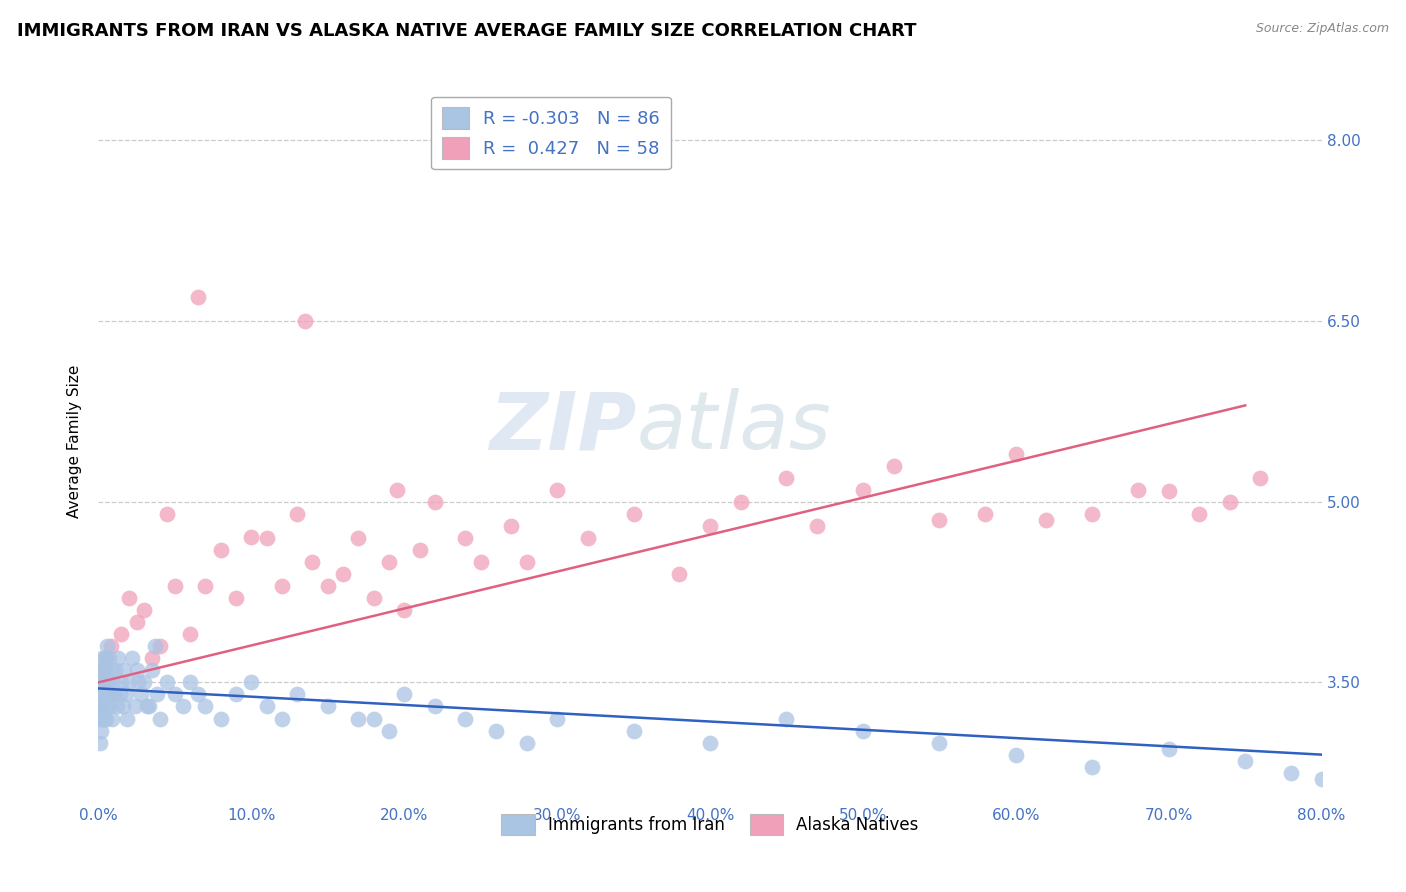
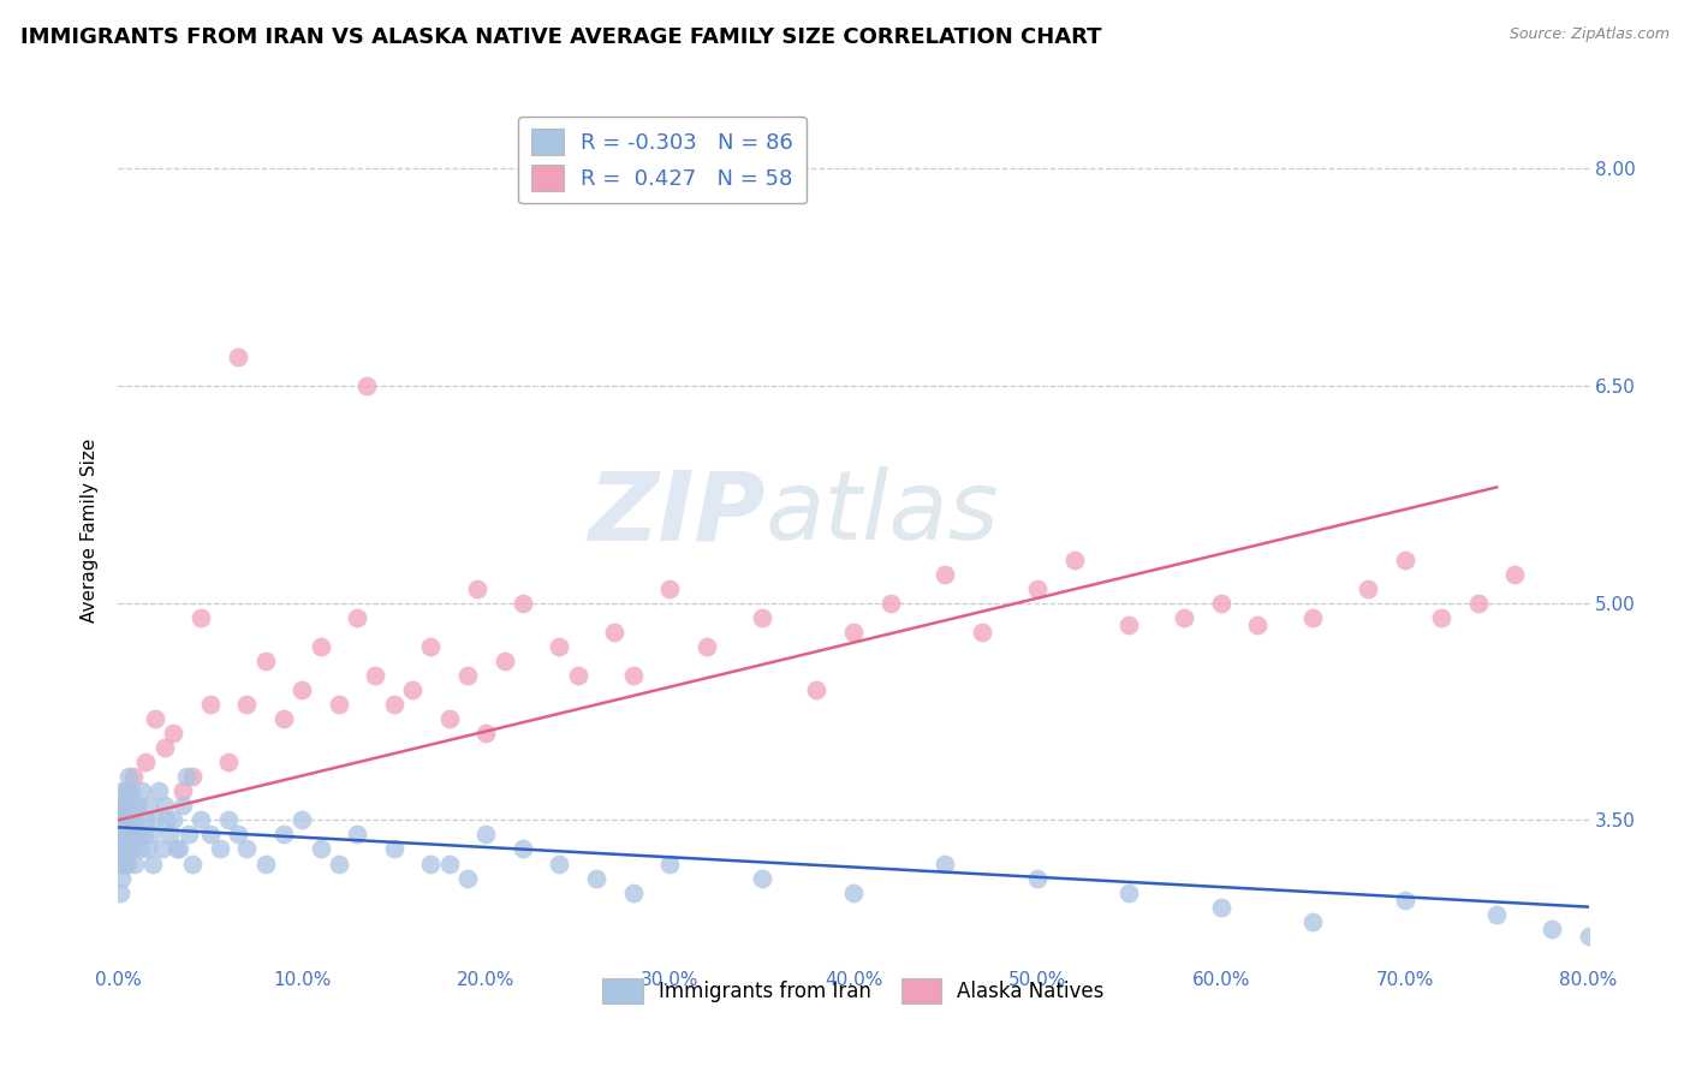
Alaska Natives/10.0%: 4.71 -> 4.40
Alaska Natives/60.0%: 5.40 -> 5.00
Alaska Natives/70.0%: 5.09 -> 5.30
